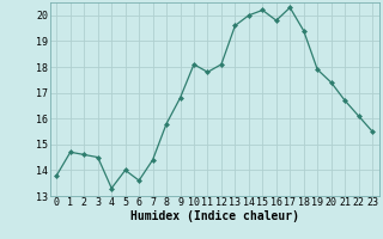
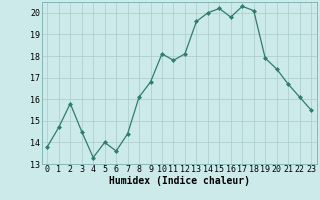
2: 14.6 -> 15.8
8: 15.8 -> 16.1
18: 19.4 -> 20.1
